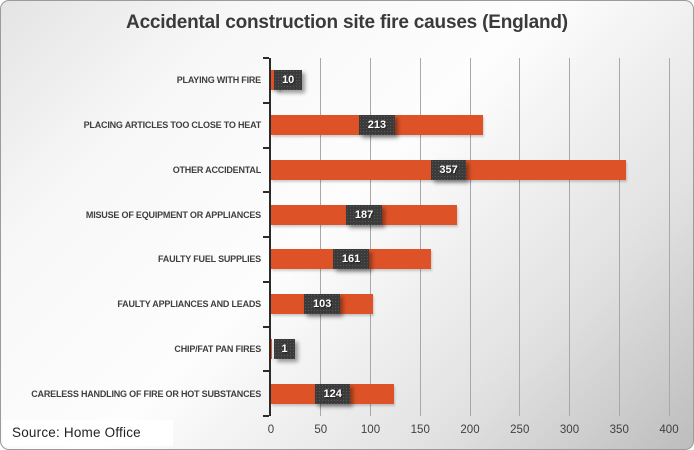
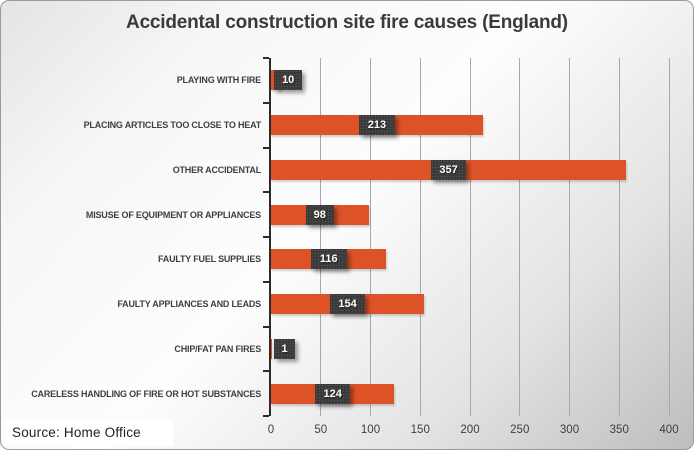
MISUSE OF EQUIPMENT OR APPLIANCES: 187 -> 98
FAULTY FUEL SUPPLIES: 161 -> 116
FAULTY APPLIANCES AND LEADS: 103 -> 154
